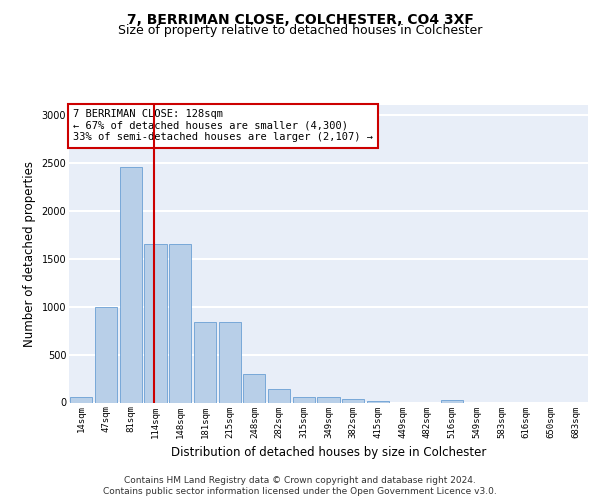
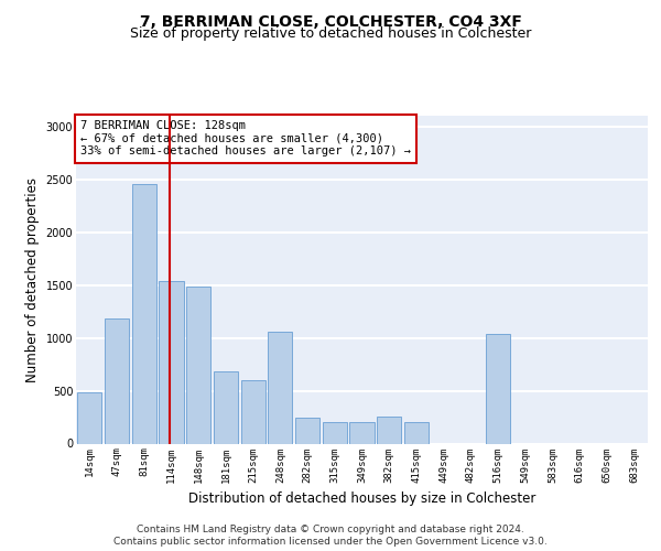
14sqm: 60 -> 480
47sqm: 1000 -> 1180
114sqm: 1650 -> 1540
148sqm: 1650 -> 1480
181sqm: 840 -> 680
215sqm: 840 -> 600
248sqm: 300 -> 1060
282sqm: 140 -> 240
315sqm: 60 -> 200
349sqm: 60 -> 200
382sqm: 40 -> 260
415sqm: 20 -> 200
516sqm: 30 -> 1040
